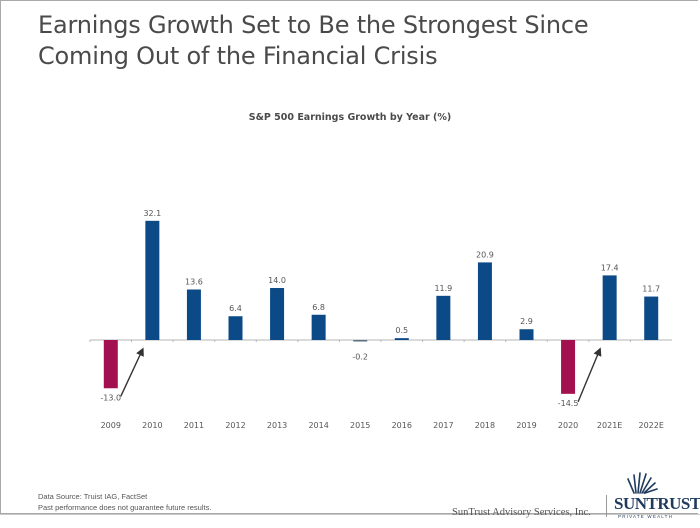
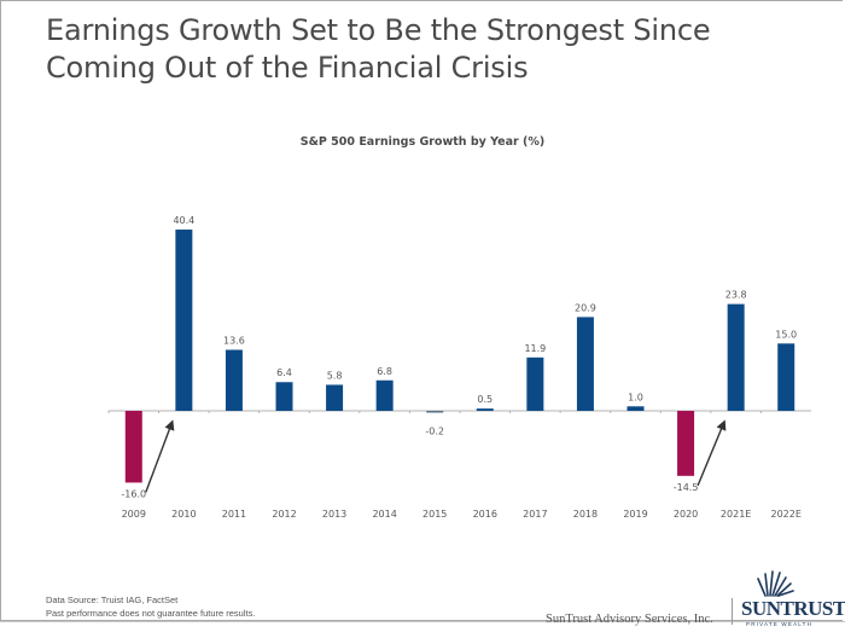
2009: -13.0 -> -16.0
2010: 32.1 -> 40.4
2013: 14.0 -> 5.8
2019: 2.9 -> 1.0
2021E: 17.4 -> 23.8
2022E: 11.7 -> 15.0
